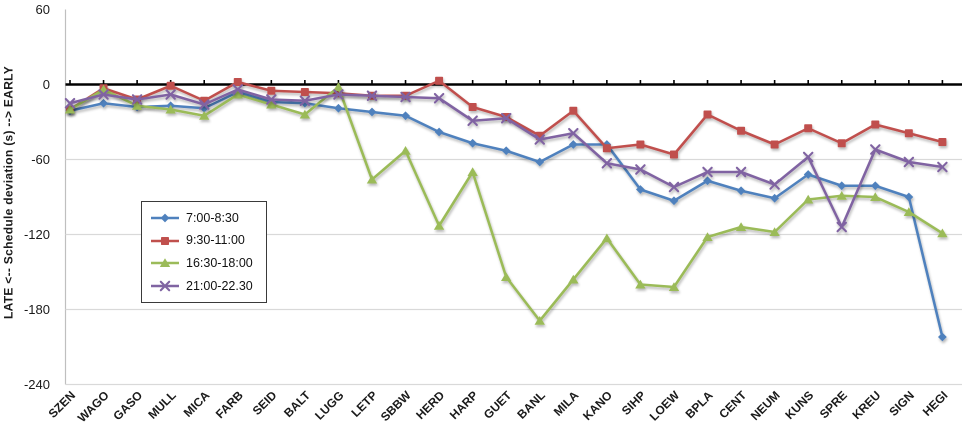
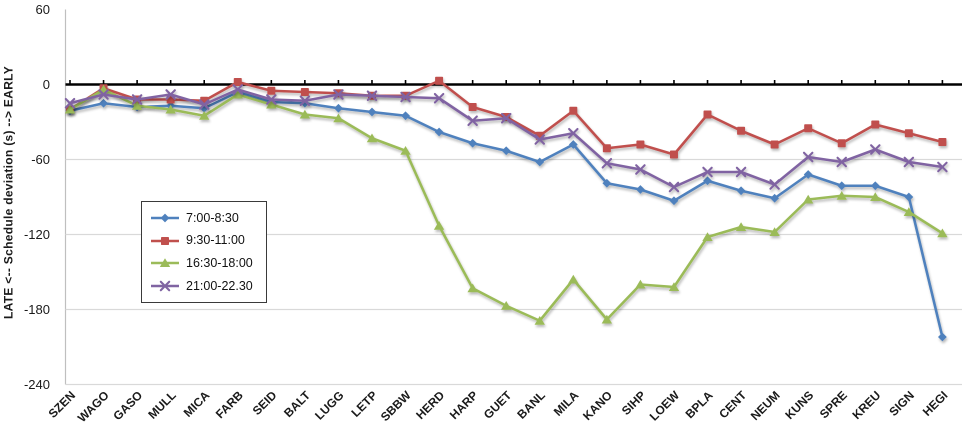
9:30-11:00/MULL: -1 -> -12
16:30-18:00/LUGG: -2 -> -27
16:30-18:00/LETP: -76 -> -43
16:30-18:00/HARP: -70 -> -163
16:30-18:00/GUET: -154 -> -177
7:00-8:30/KANO: -48 -> -79
16:30-18:00/KANO: -123 -> -188
21:00-22.30/SPRE: -114 -> -62
